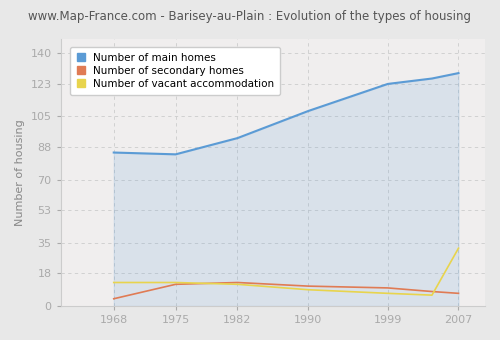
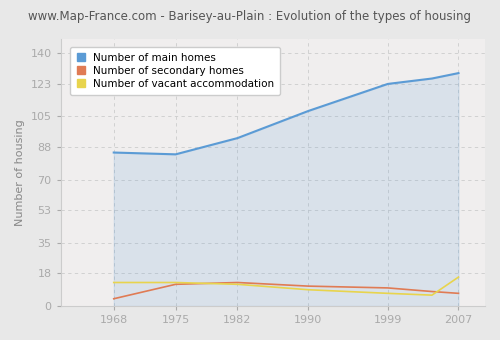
Number of vacant accommodation/2007: 32 -> 16
